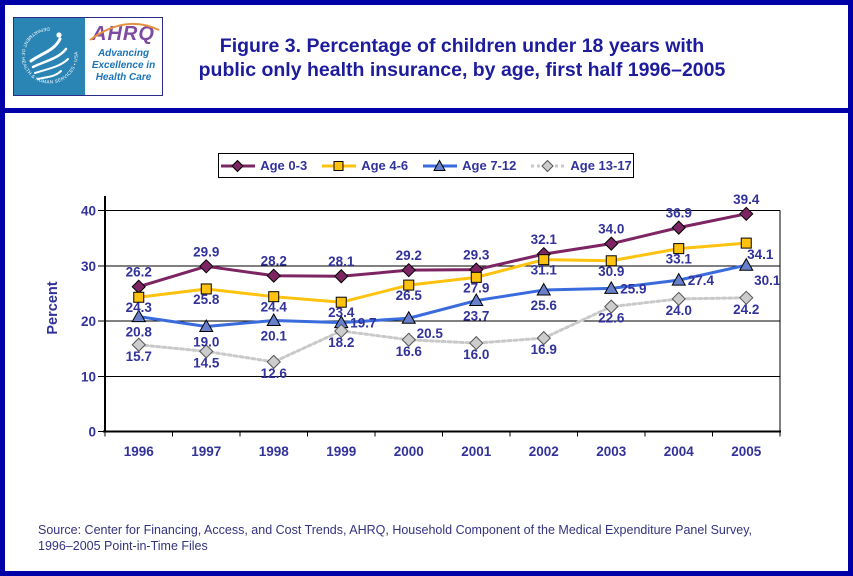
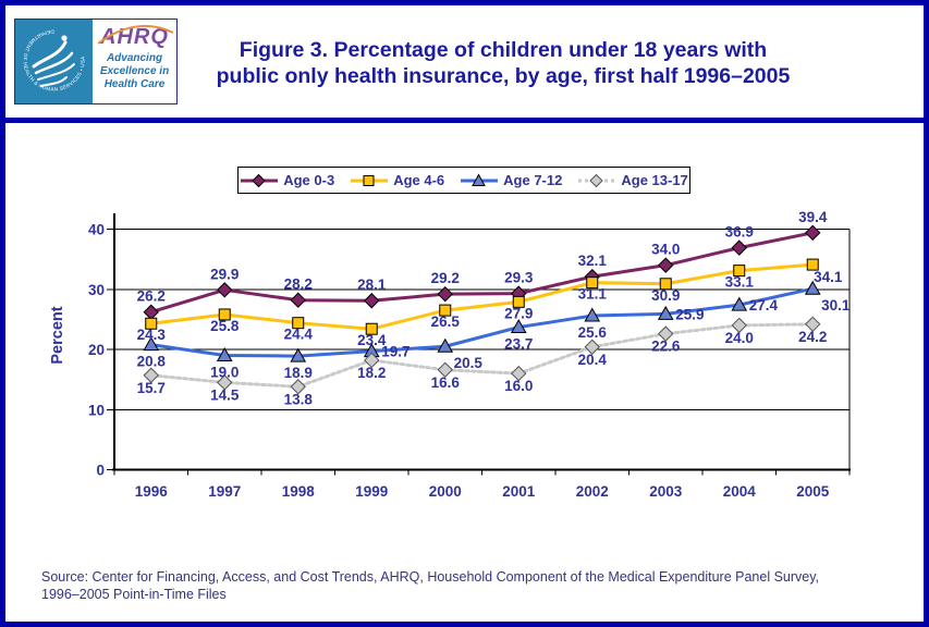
Age 7-12/1998: 20.1 -> 18.9
Age 13-17/1998: 12.6 -> 13.8
Age 13-17/2002: 16.9 -> 20.4
